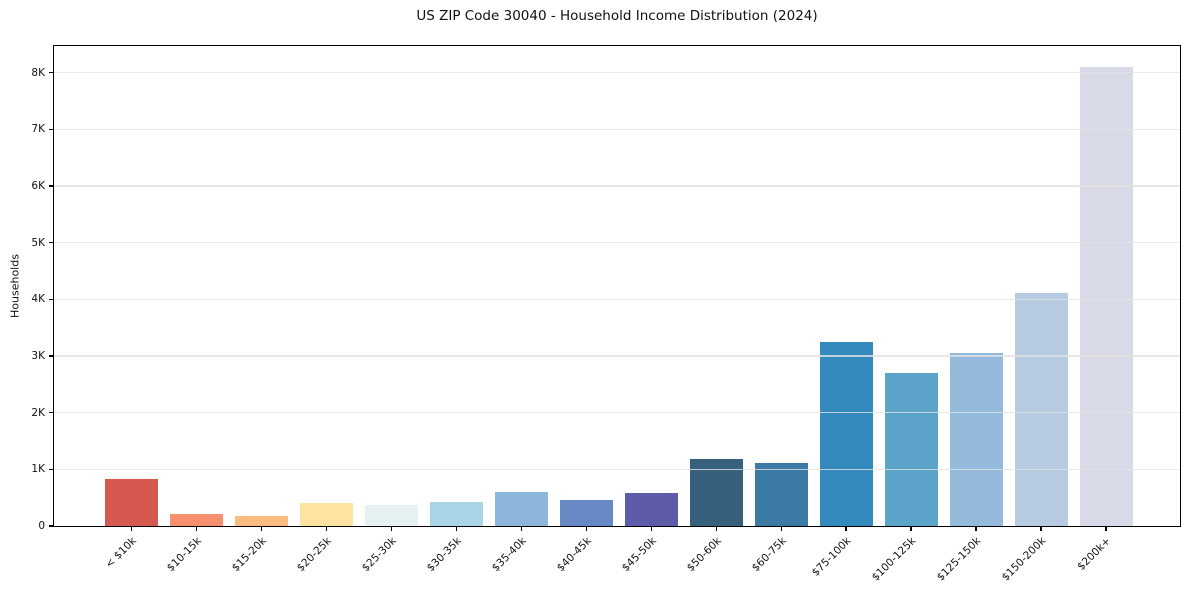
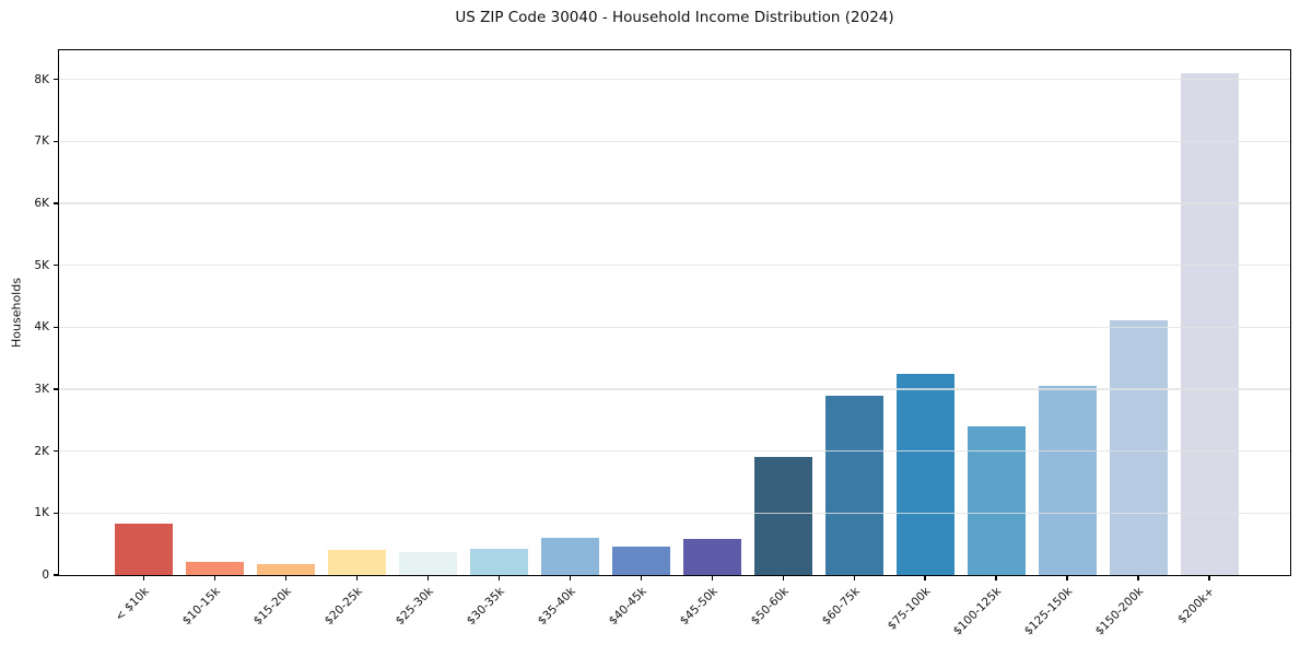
$50-60k: 1.2K -> 1.9K
$60-75k: 1.1K -> 2.9K
$100-125k: 2.7K -> 2.4K
